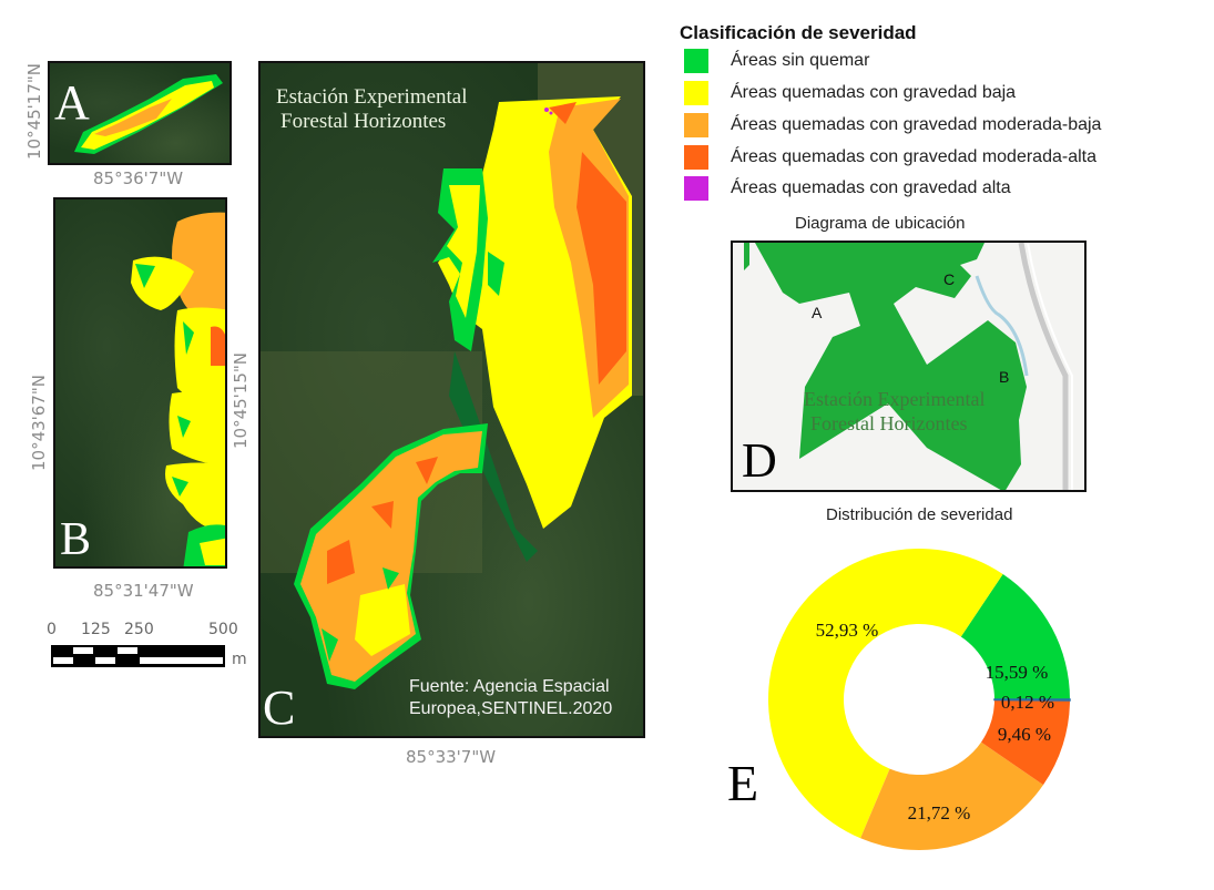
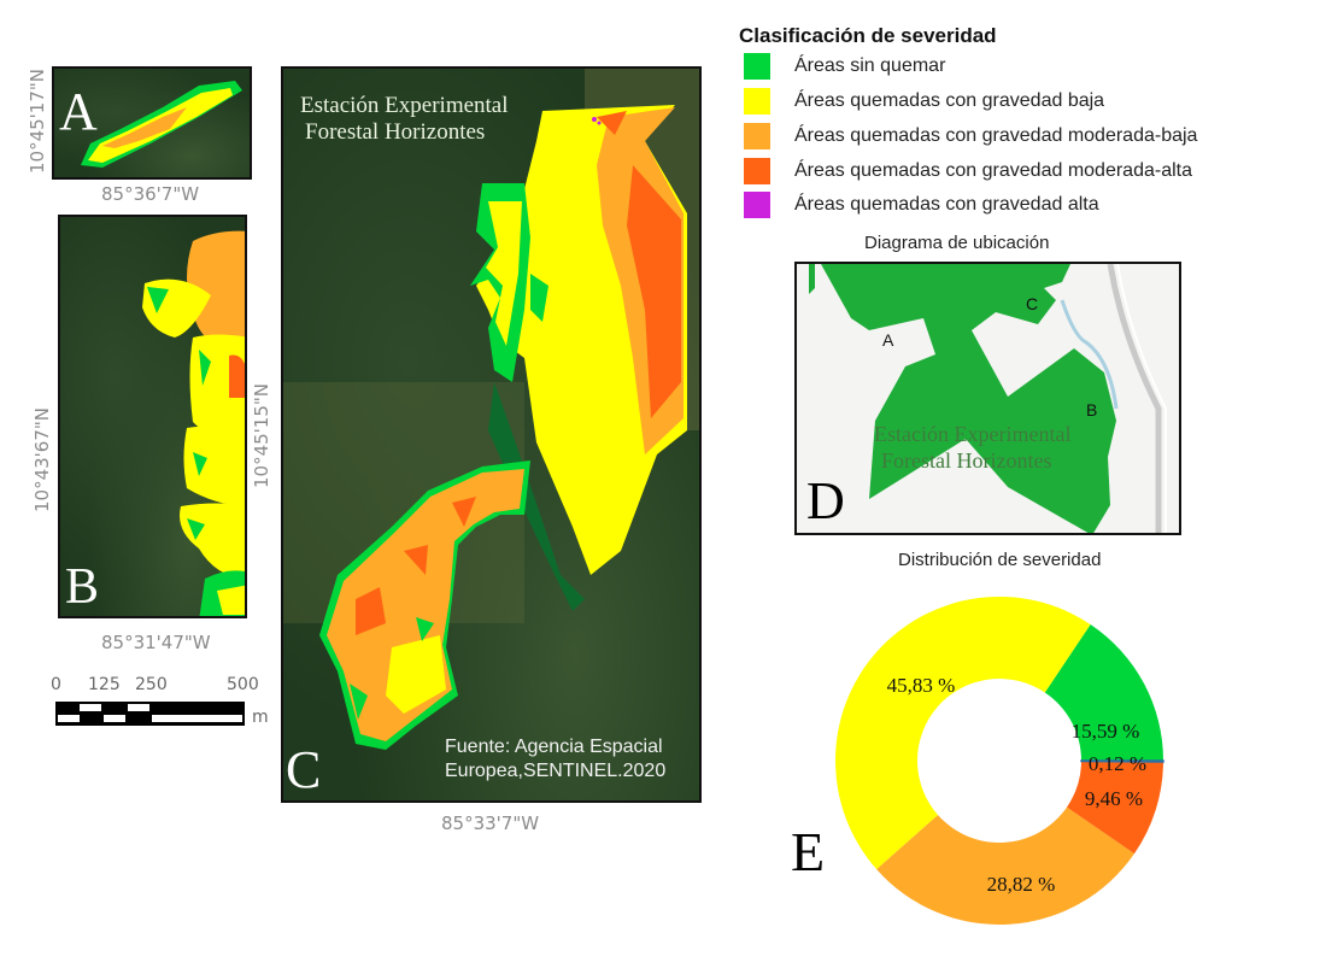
Áreas quemadas con gravedad baja: 52,93 -> 45,83
Áreas quemadas con gravedad moderada-baja: 21,72 -> 28,82
